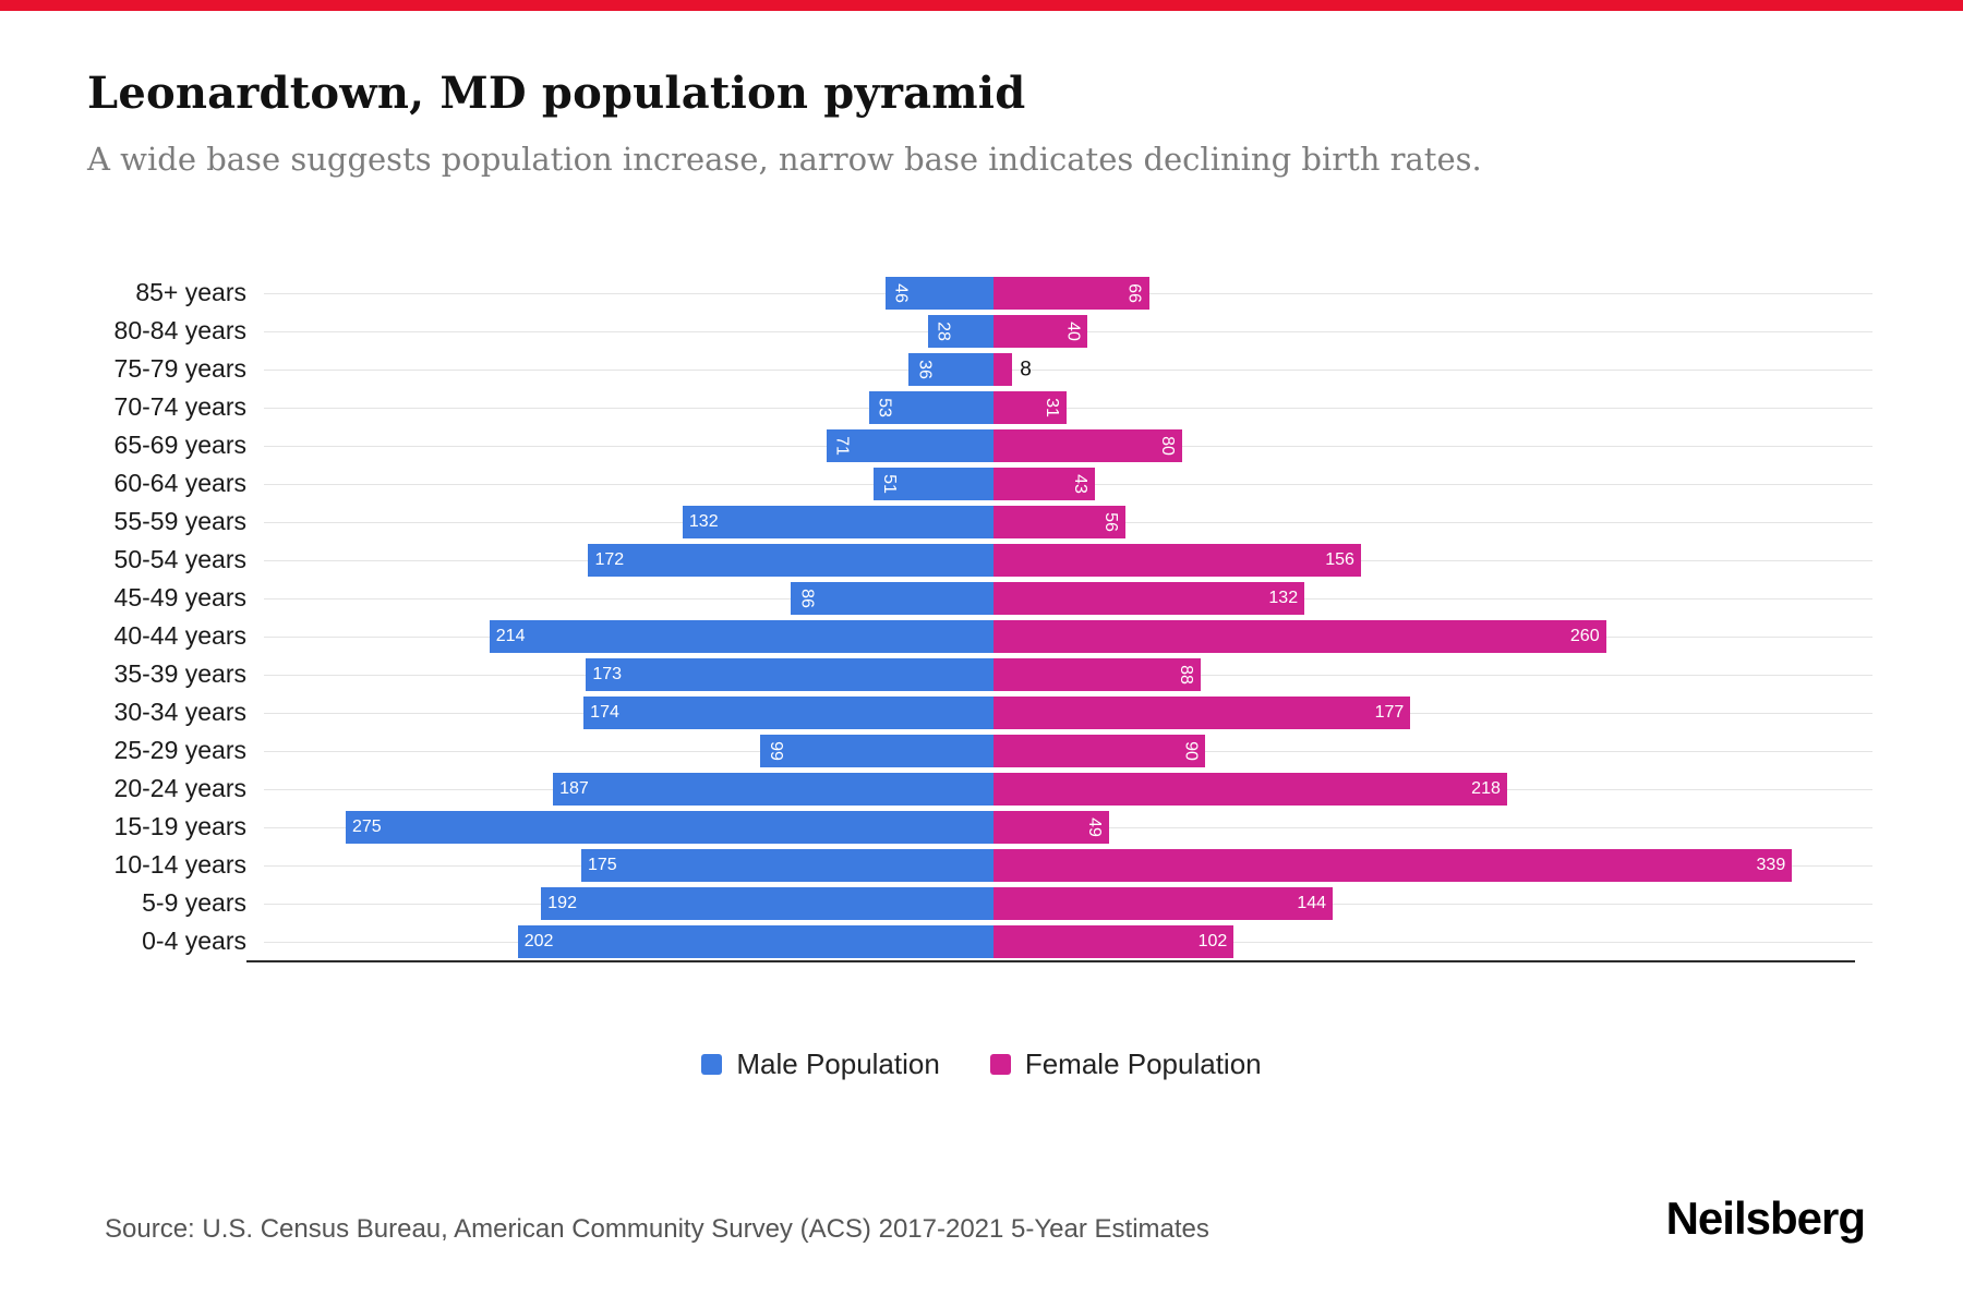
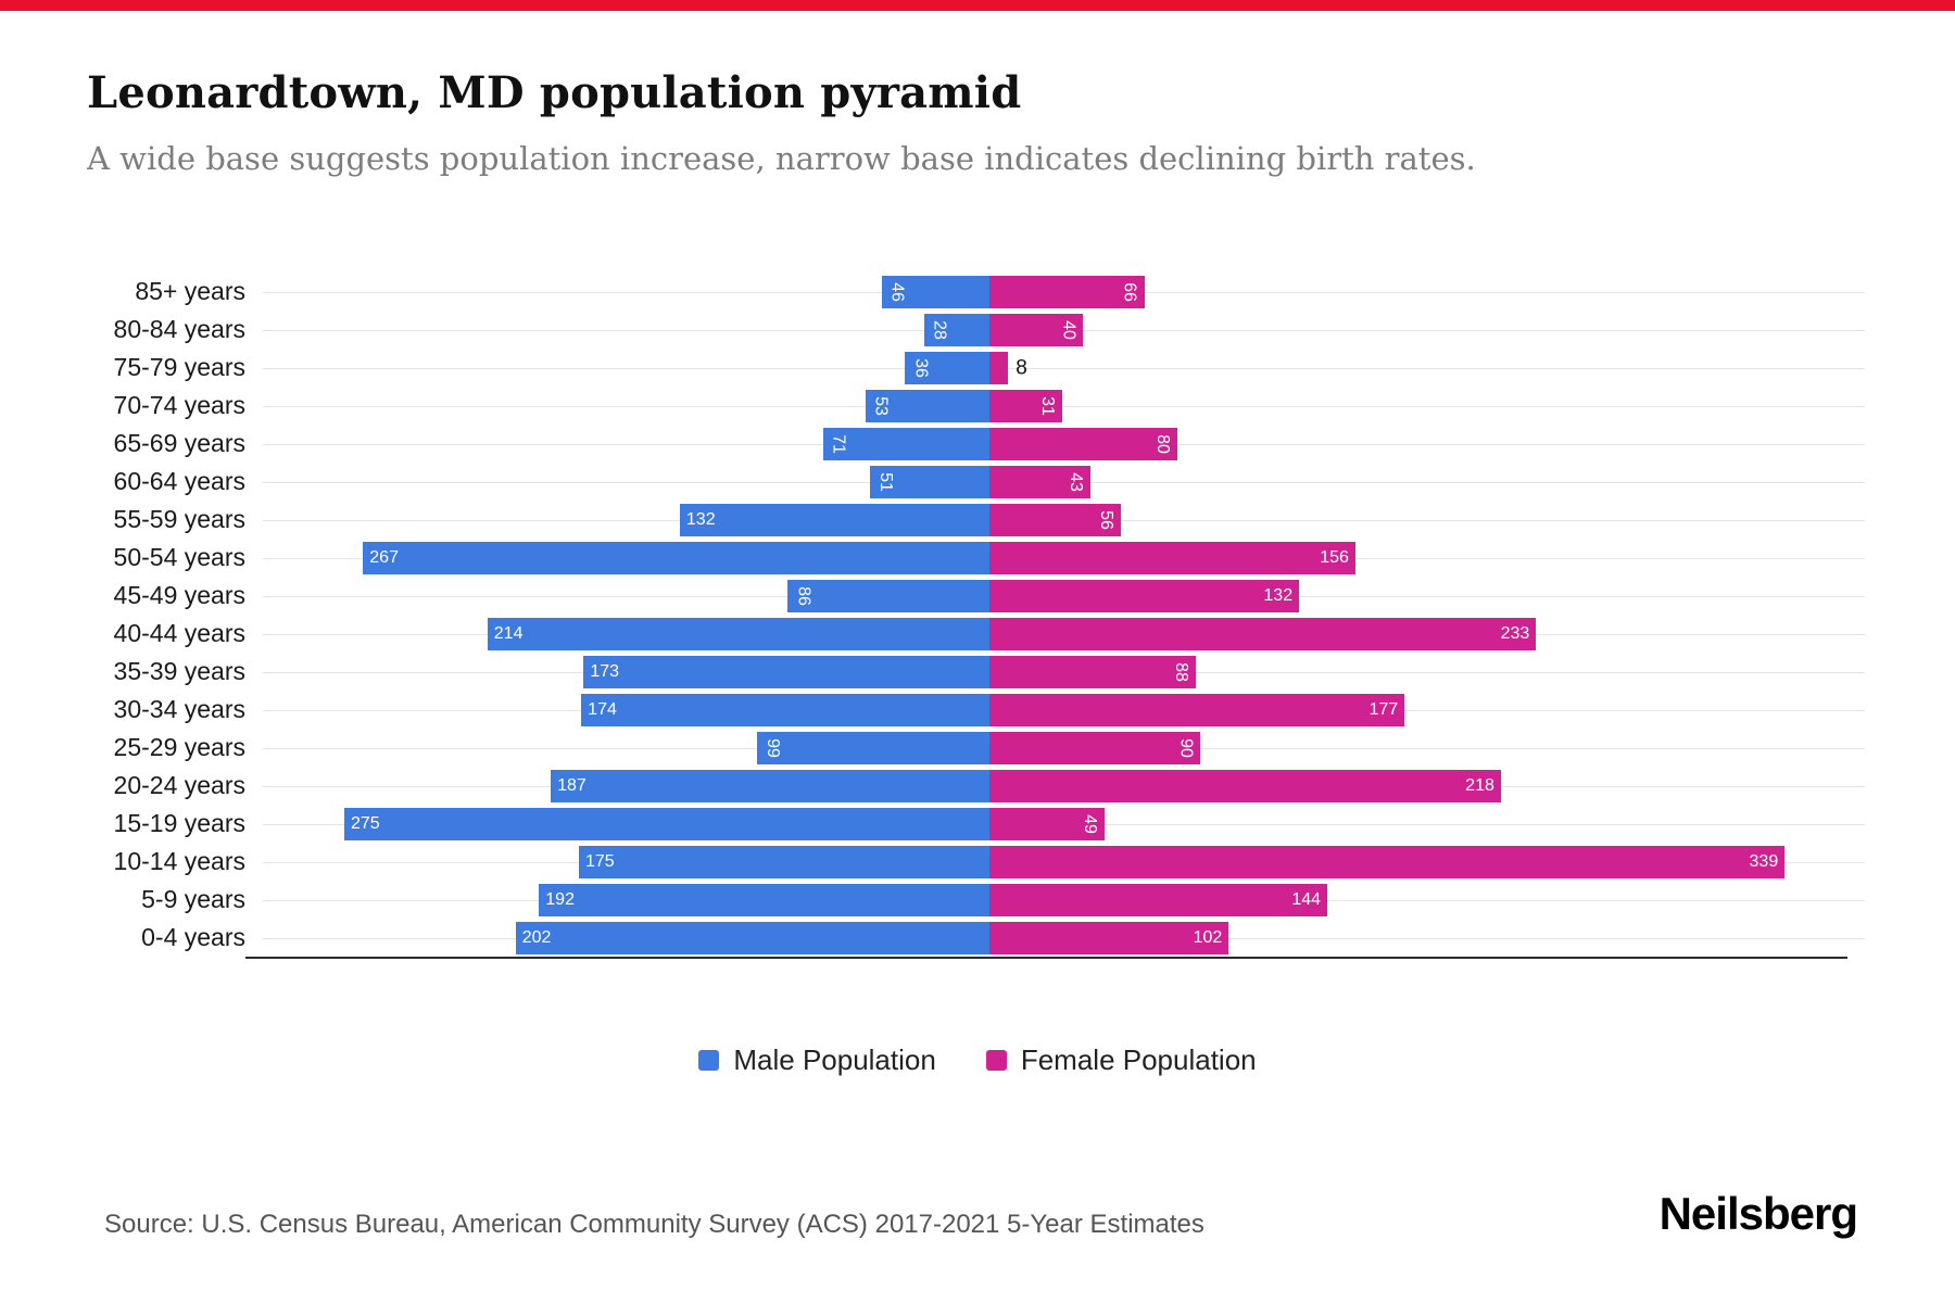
Male Population/50-54 years: 172 -> 267
Female Population/40-44 years: 260 -> 233
